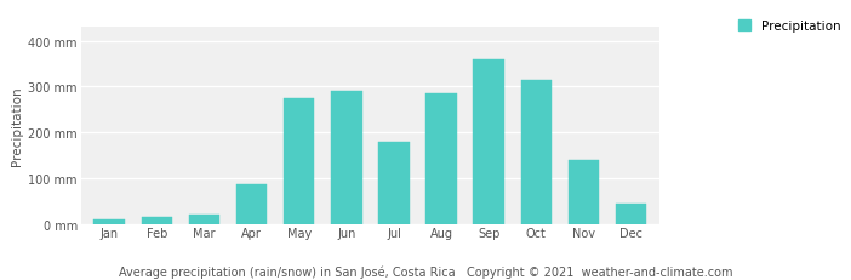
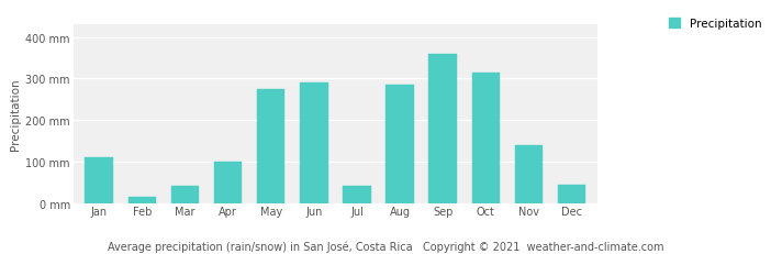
Jan: 10 mm -> 110 mm
Mar: 20 mm -> 40 mm
Apr: 85 mm -> 100 mm
Jul: 180 mm -> 40 mm
